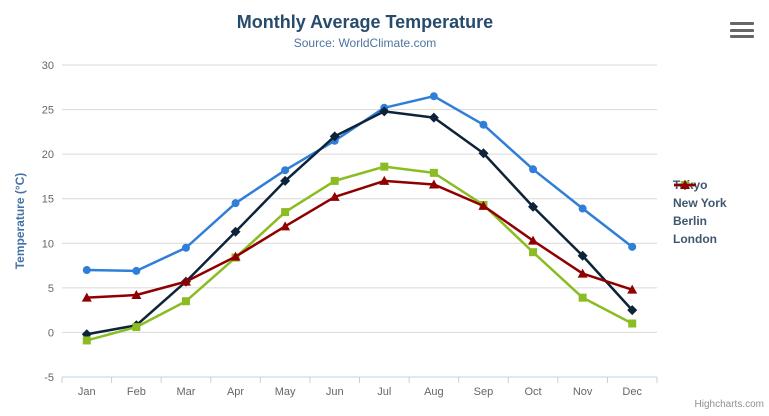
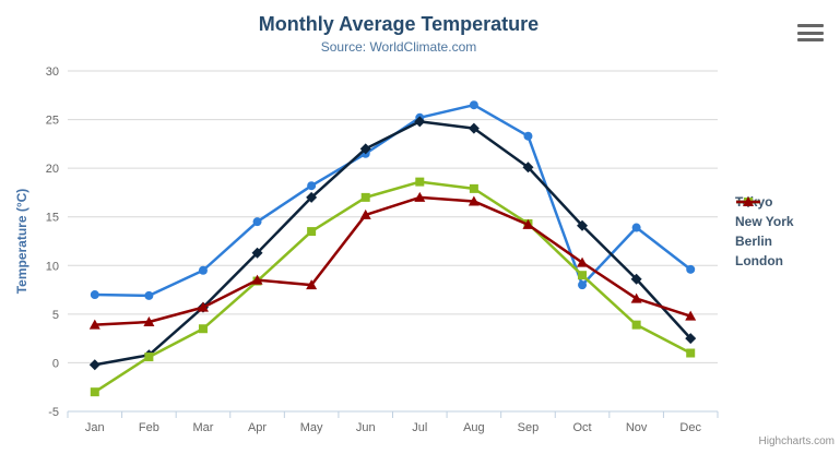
Berlin/Jan: -1 -> -3
London/May: 12 -> 8
Tokyo/Oct: 18 -> 8
